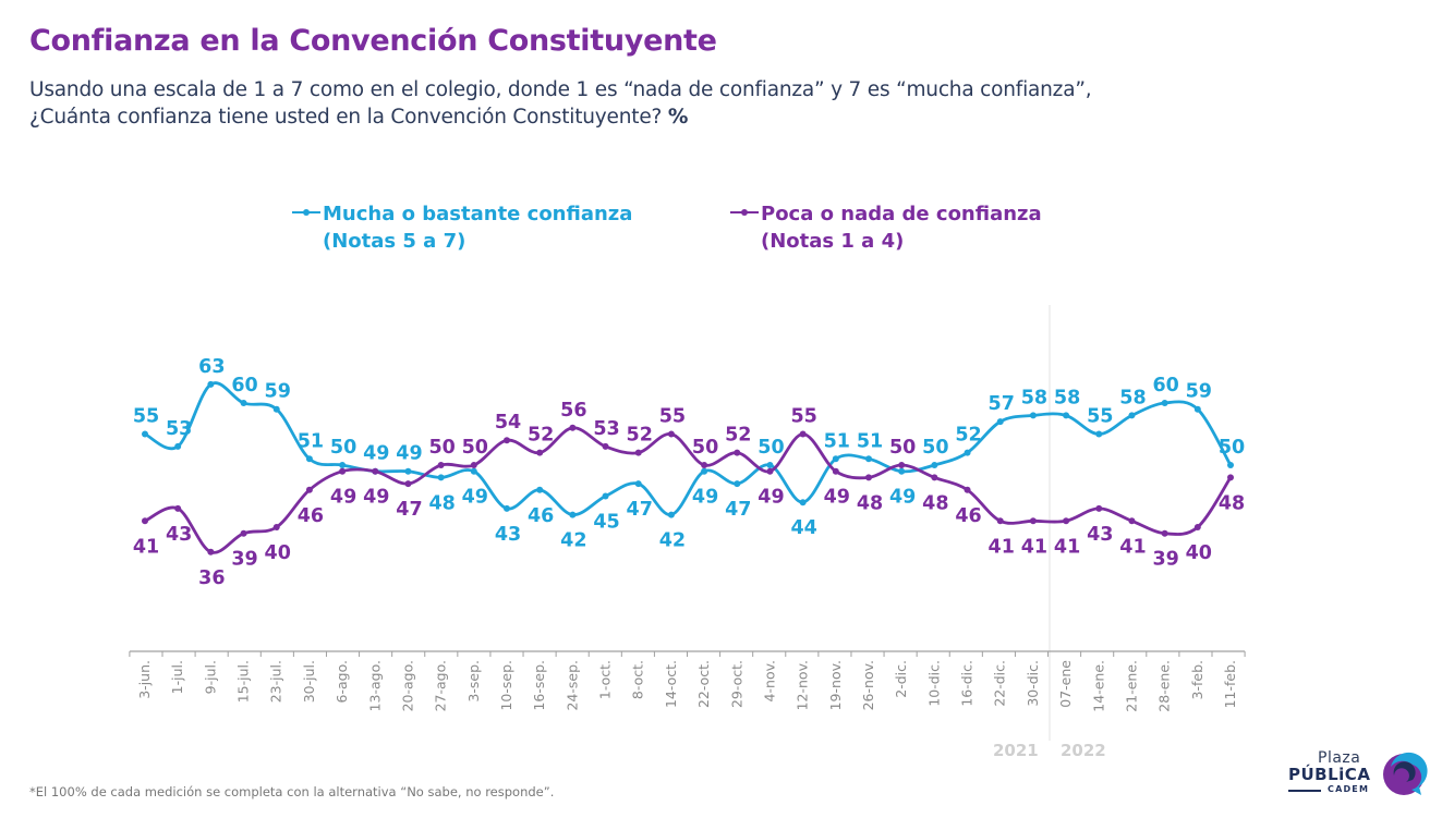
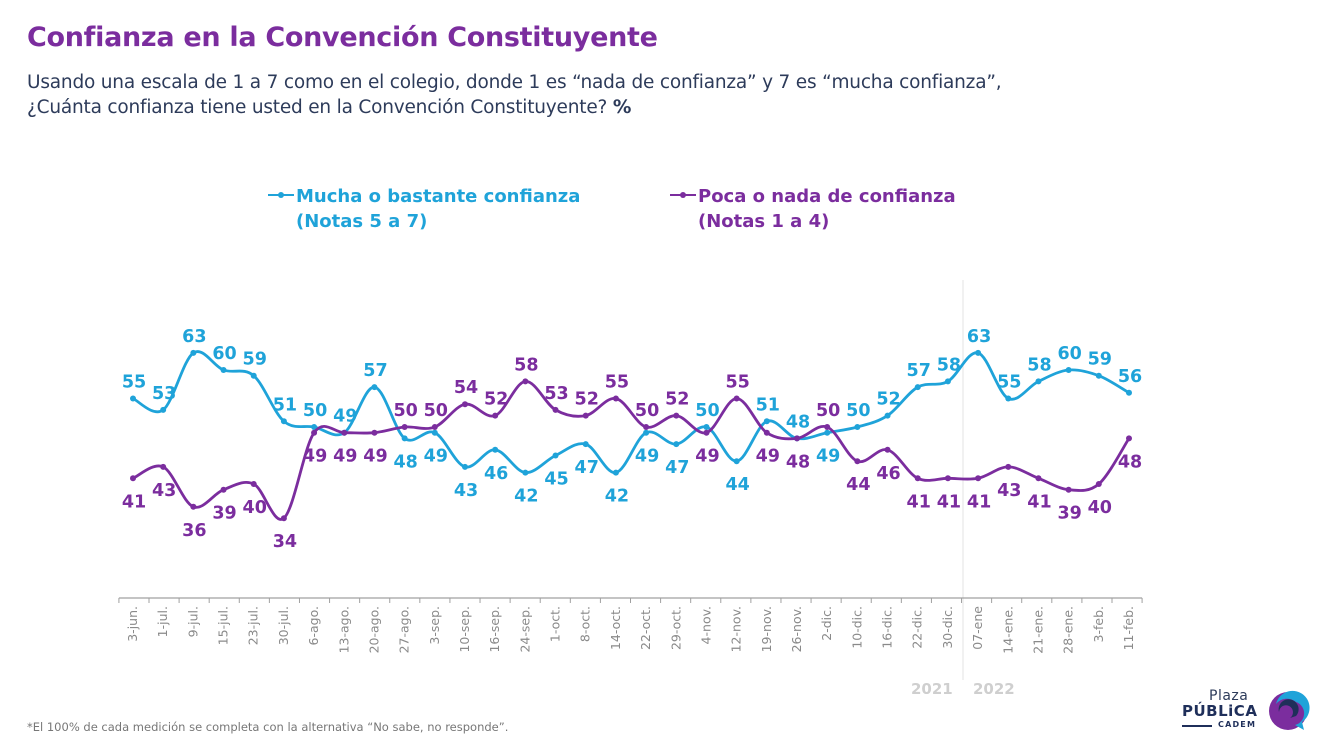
Poca o nada de confianza (Notas 1 a 4)/30-jul.: 46 -> 34
Mucha o bastante confianza (Notas 5 a 7)/20-ago.: 49 -> 57
Poca o nada de confianza (Notas 1 a 4)/20-ago.: 47 -> 49
Poca o nada de confianza (Notas 1 a 4)/24-sep.: 56 -> 58
Mucha o bastante confianza (Notas 5 a 7)/26-nov.: 51 -> 48
Poca o nada de confianza (Notas 1 a 4)/10-dic.: 48 -> 44
Mucha o bastante confianza (Notas 5 a 7)/07-ene: 58 -> 63
Mucha o bastante confianza (Notas 5 a 7)/11-feb.: 50 -> 56
